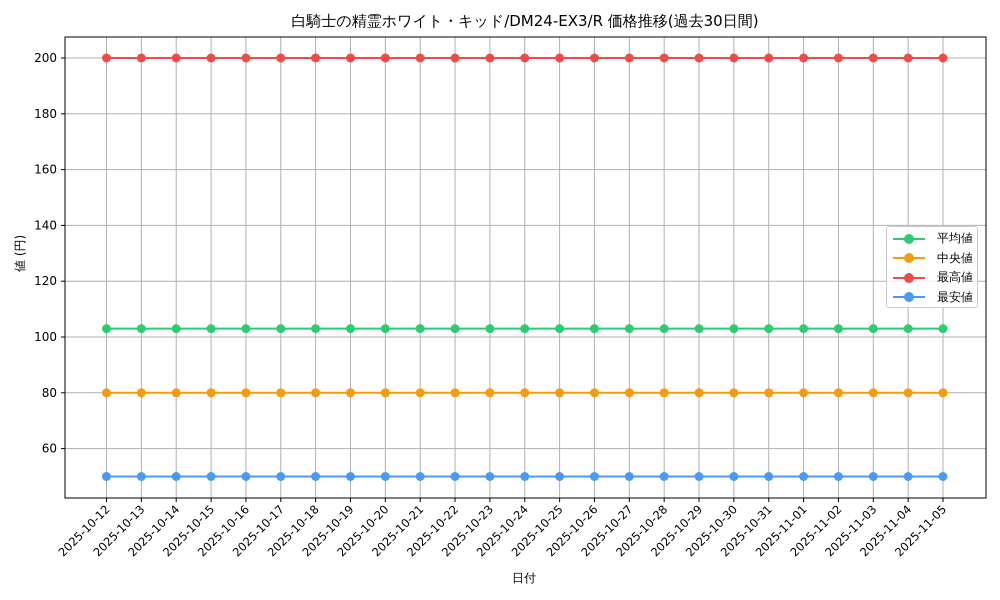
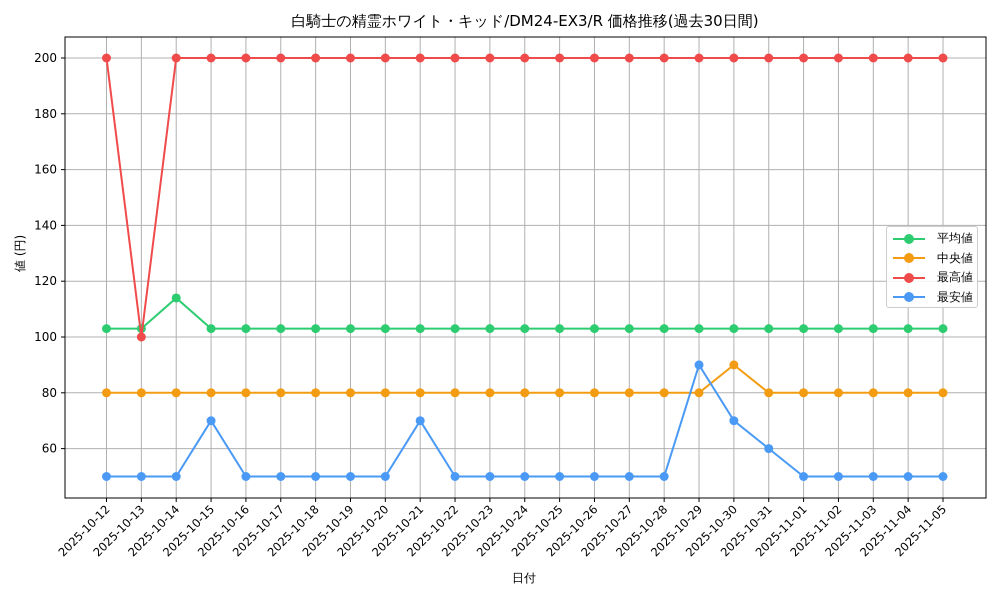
最高値/2025-10-13: 200 -> 100
平均値/2025-10-14: 103 -> 114
最安値/2025-10-15: 50 -> 70
最安値/2025-10-21: 50 -> 70
最安値/2025-10-29: 50 -> 90
中央値/2025-10-30: 80 -> 90
最安値/2025-10-30: 50 -> 70
最安値/2025-10-31: 50 -> 60
